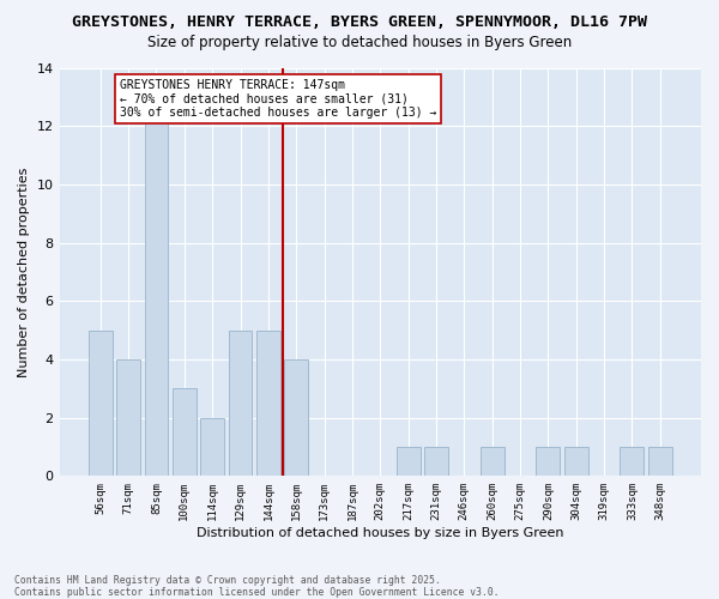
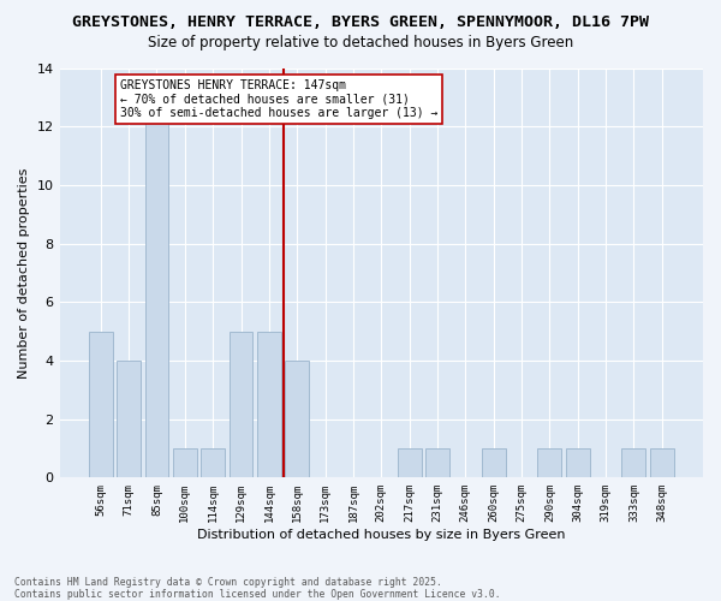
100sqm: 3 -> 1
114sqm: 2 -> 1
